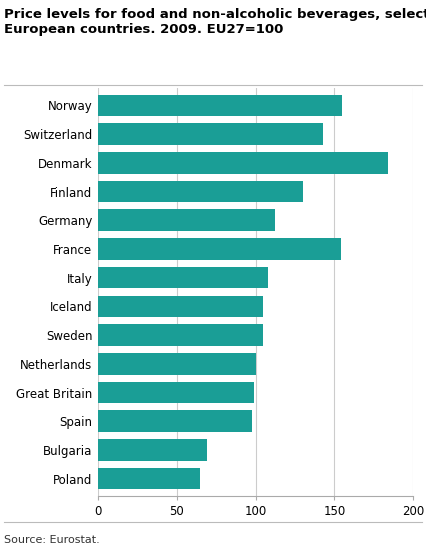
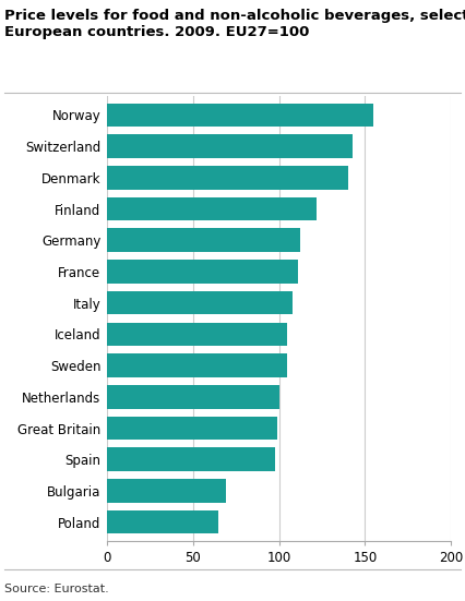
Denmark: 184 -> 140
Finland: 130 -> 122
France: 154 -> 111
